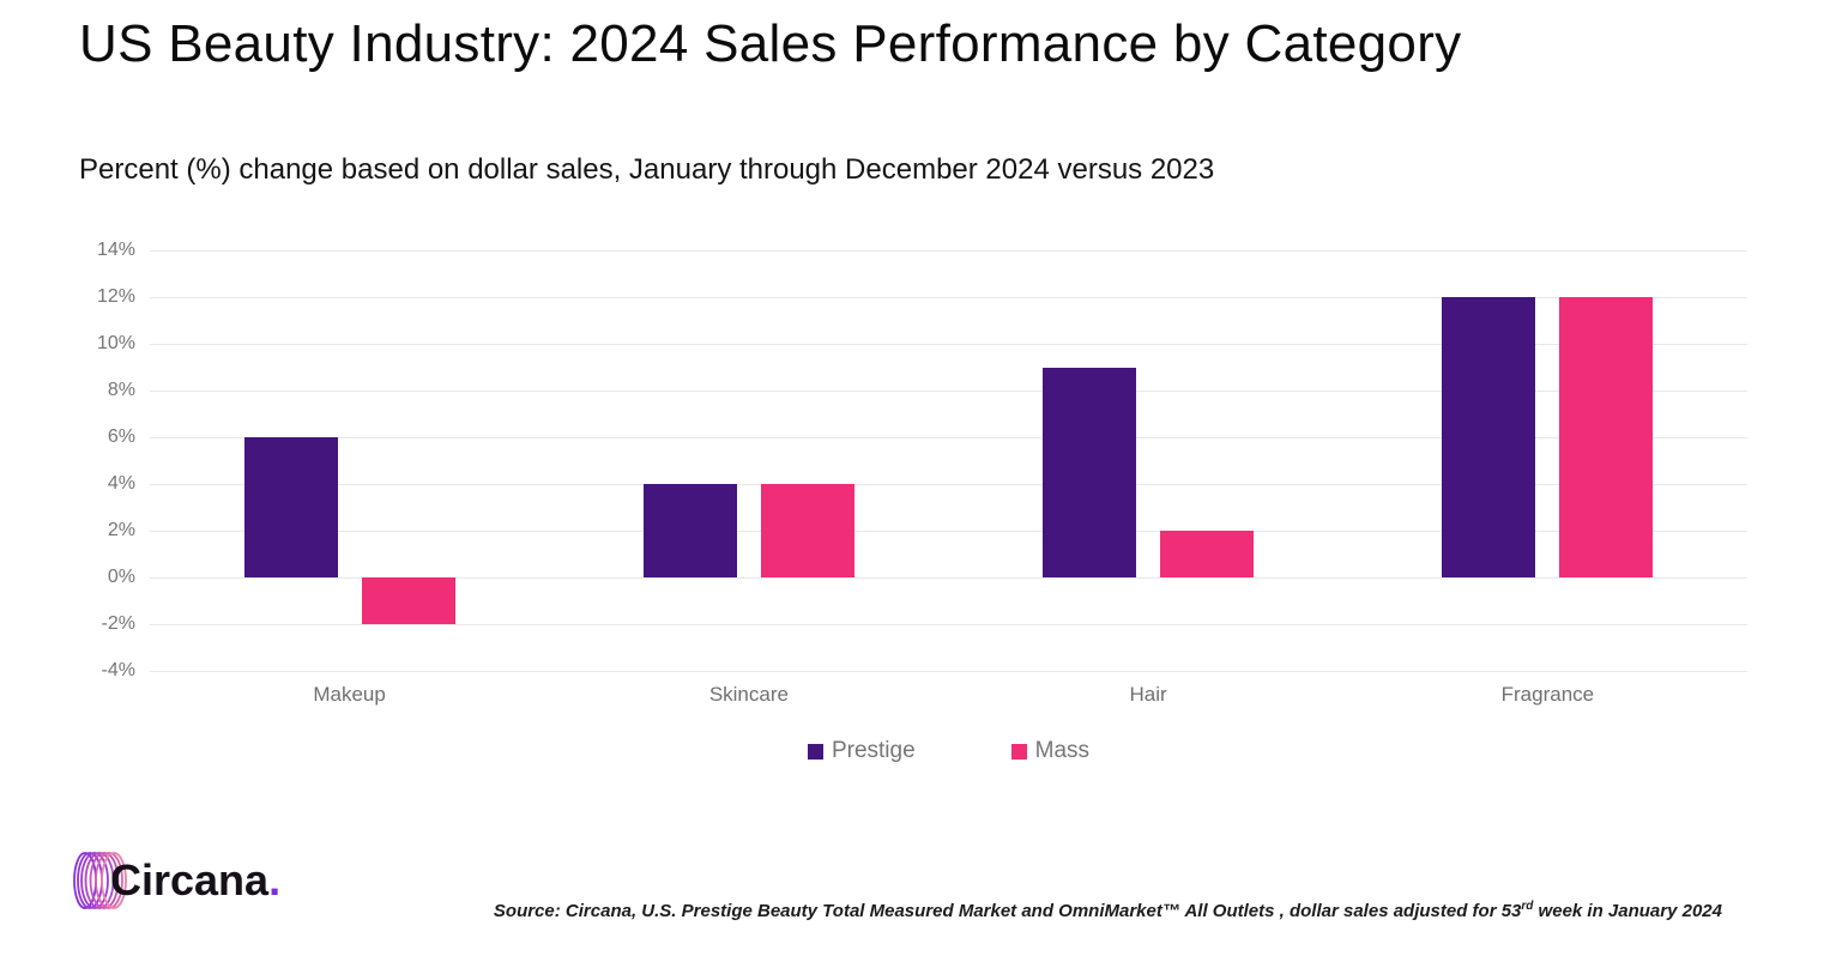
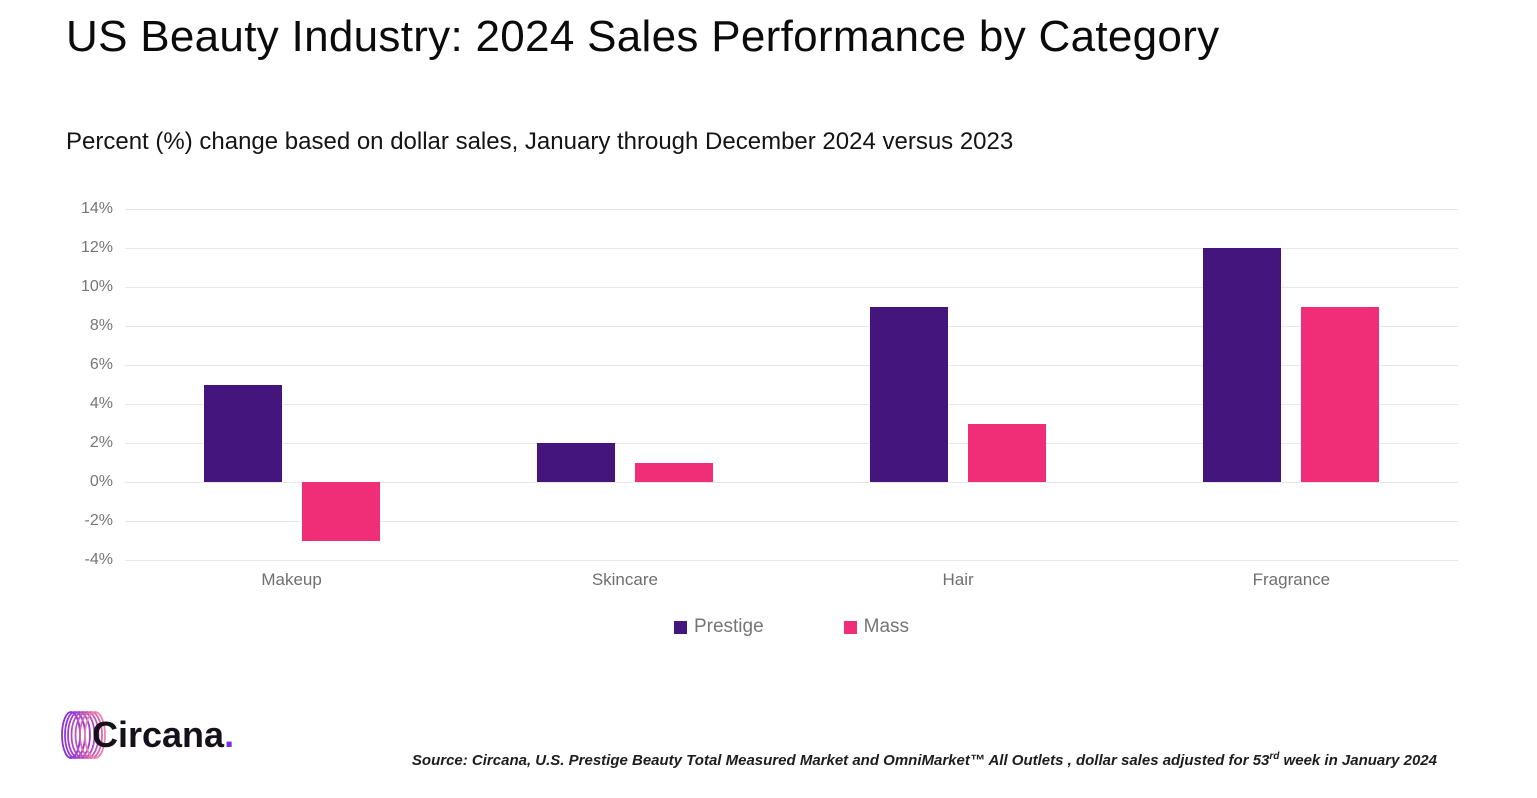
Prestige/Makeup: 6% -> 5%
Mass/Makeup: -2% -> -3%
Prestige/Skincare: 4% -> 2%
Mass/Skincare: 4% -> 1%
Mass/Hair: 2% -> 3%
Mass/Fragrance: 12% -> 9%
